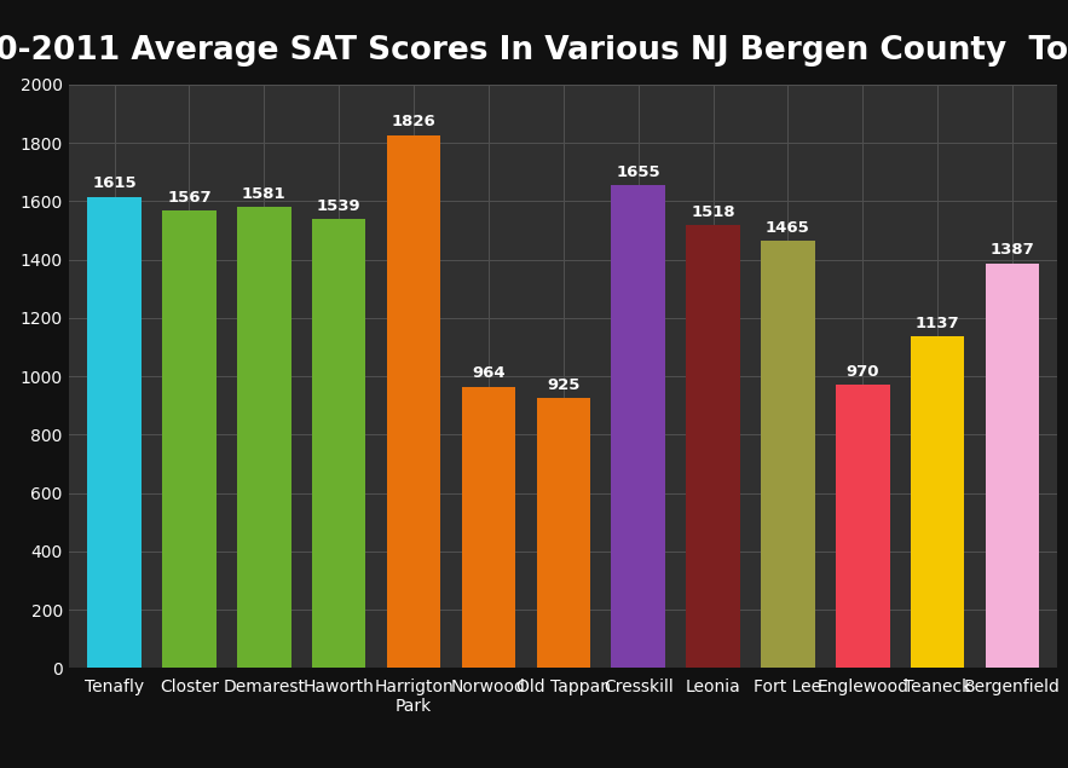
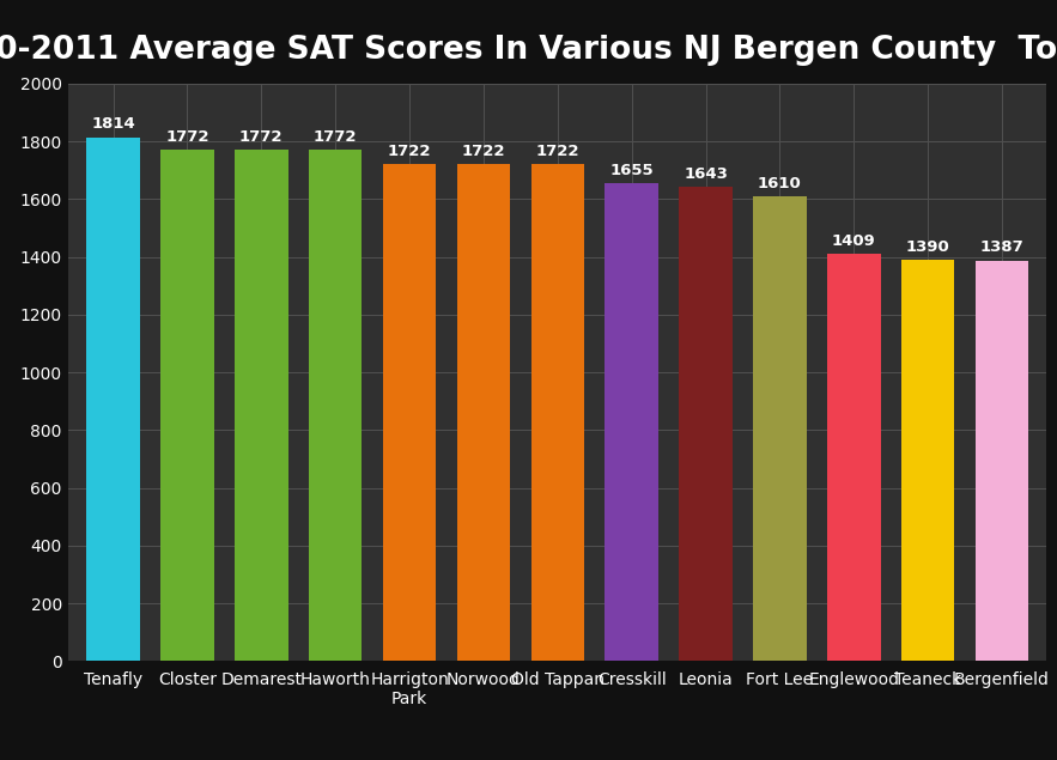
Tenafly: 1615 -> 1814
Closter: 1567 -> 1772
Demarest: 1581 -> 1772
Haworth: 1539 -> 1772
Harrigton Park: 1826 -> 1722
Norwood: 964 -> 1722
Old Tappan: 925 -> 1722
Leonia: 1518 -> 1643
Fort Lee: 1465 -> 1610
Englewood: 970 -> 1409
Teaneck: 1137 -> 1390
